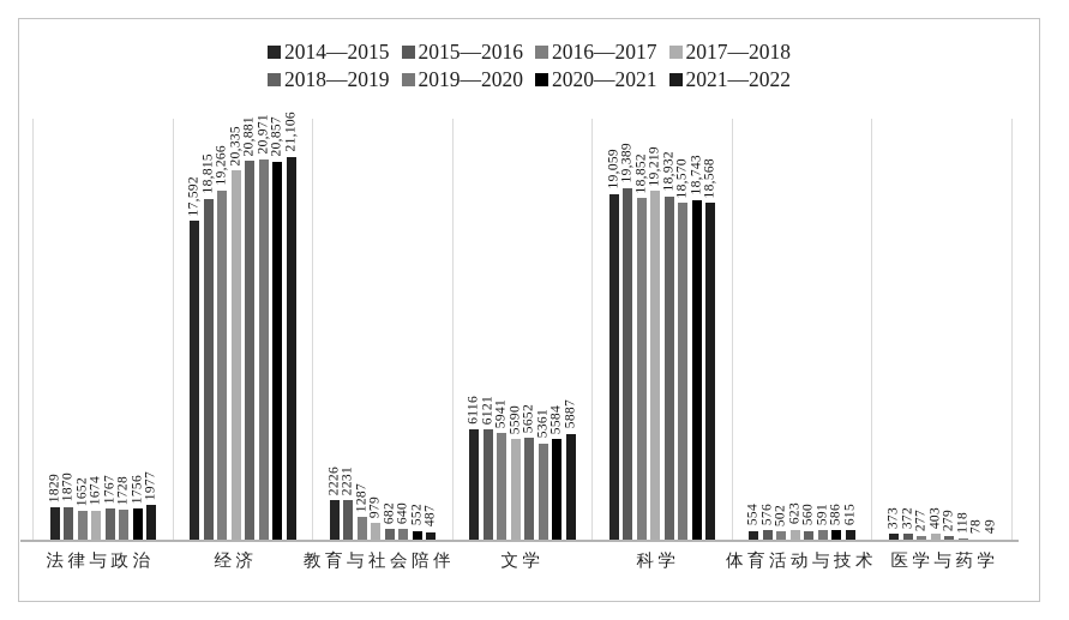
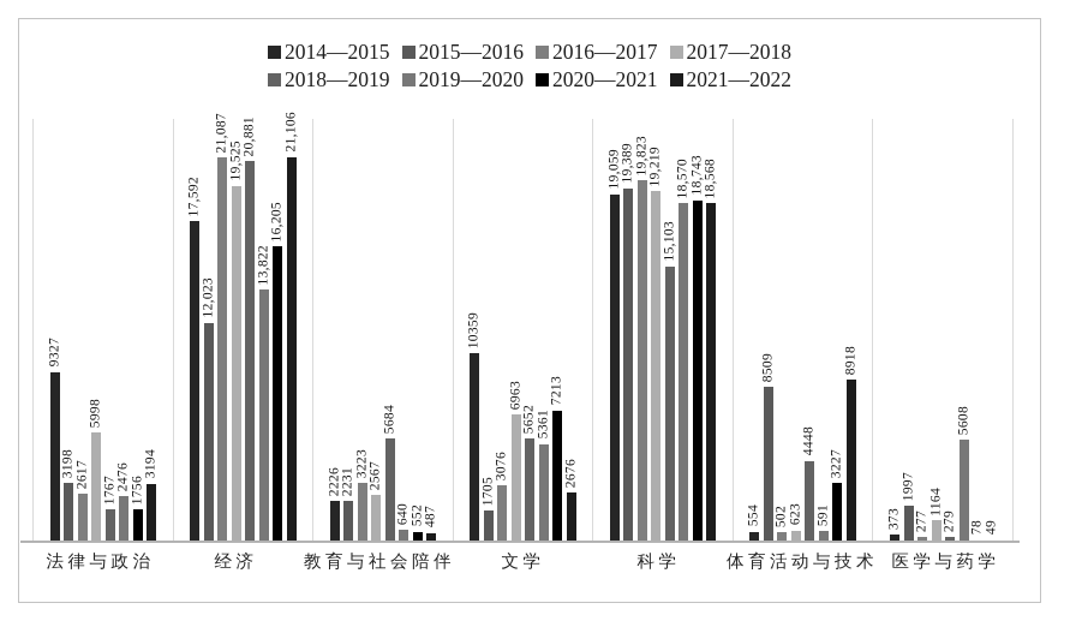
2014—2015/法律与政治: 1829 -> 9327
2015—2016/法律与政治: 1870 -> 3198
2016—2017/法律与政治: 1652 -> 2617
2017—2018/法律与政治: 1674 -> 5998
2019—2020/法律与政治: 1728 -> 2476
2021—2022/法律与政治: 1977 -> 3194
2015—2016/经济: 18,815 -> 12,023
2016—2017/经济: 19,266 -> 21,087
2017—2018/经济: 20,335 -> 19,525
2019—2020/经济: 20,971 -> 13,822
2020—2021/经济: 20,857 -> 16,205
2016—2017/教育与社会陪伴: 1287 -> 3223
2017—2018/教育与社会陪伴: 979 -> 2567
2018—2019/教育与社会陪伴: 682 -> 5684
2014—2015/文学: 6116 -> 10359
2015—2016/文学: 6121 -> 1705
2016—2017/文学: 5941 -> 3076
2017—2018/文学: 5590 -> 6963
2020—2021/文学: 5584 -> 7213
2021—2022/文学: 5887 -> 2676
2016—2017/科学: 18,852 -> 19,823
2018—2019/科学: 18,932 -> 15,103
2015—2016/体育活动与技术: 576 -> 8509
2018—2019/体育活动与技术: 560 -> 4448
2020—2021/体育活动与技术: 586 -> 3227
2021—2022/体育活动与技术: 615 -> 8918
2015—2016/医学与药学: 372 -> 1997
2017—2018/医学与药学: 403 -> 1164
2019—2020/医学与药学: 118 -> 5608
